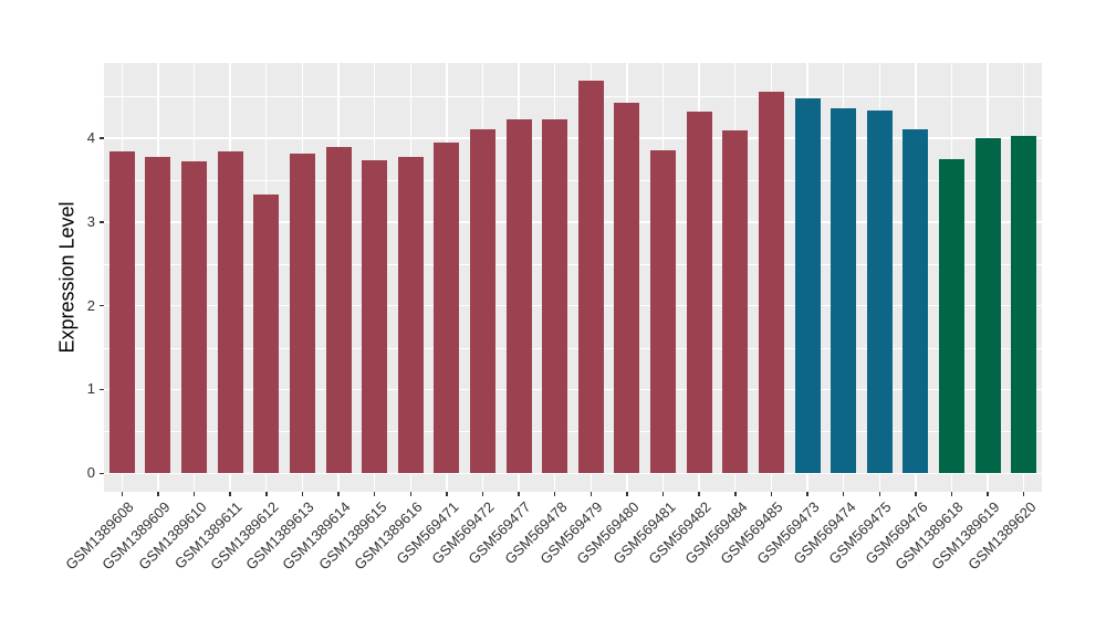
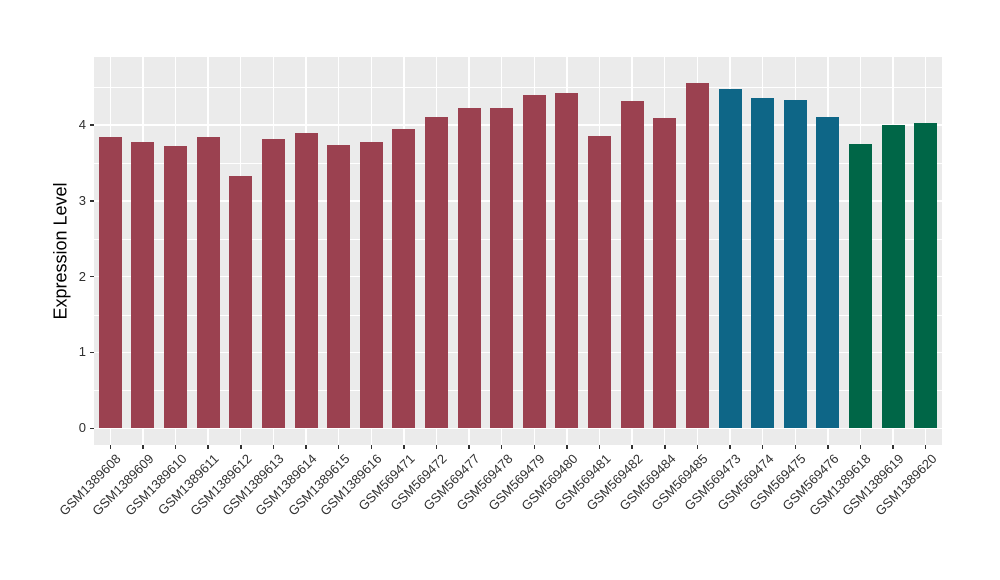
GSM569479: 4.7 -> 4.4
